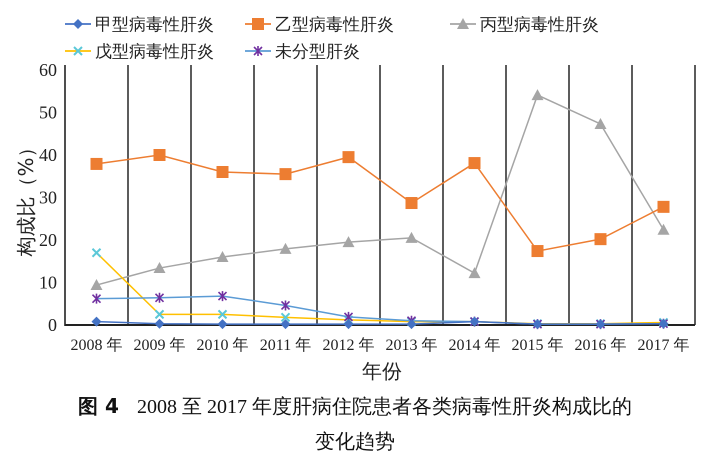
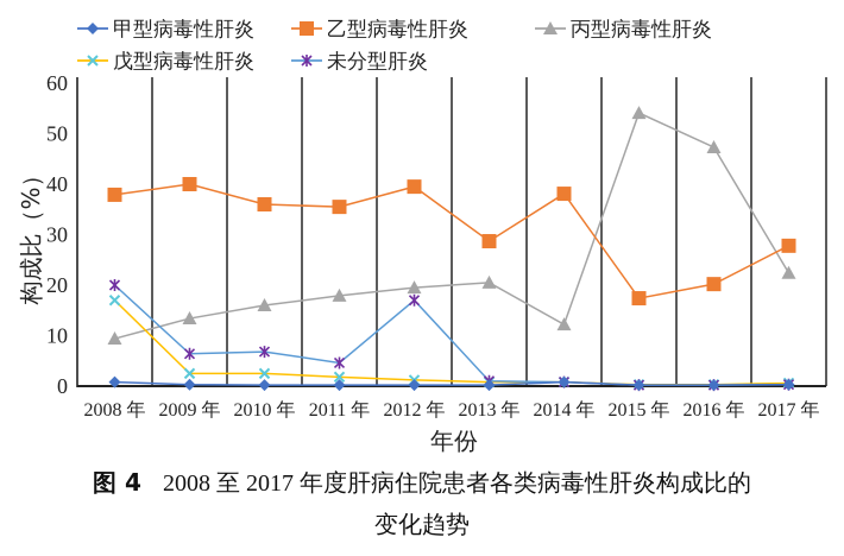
未分型肝炎/2008 年: 6 -> 20
未分型肝炎/2012 年: 2 -> 17
